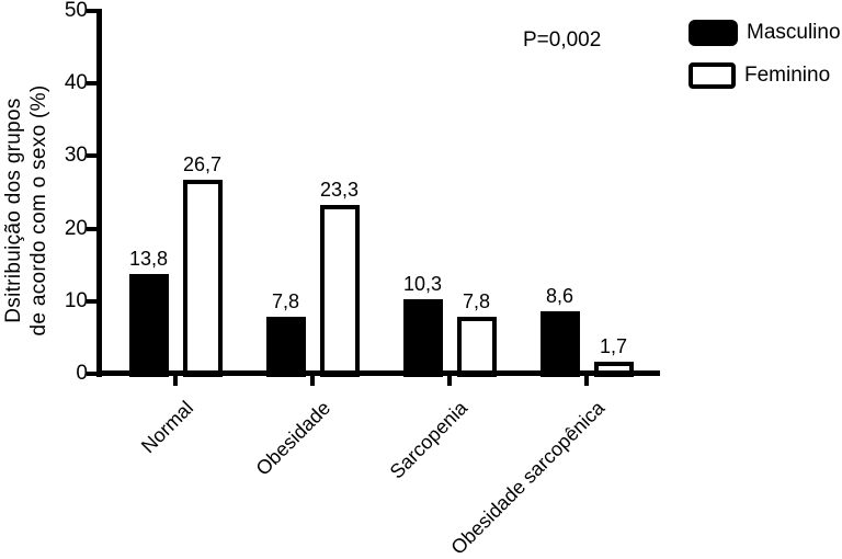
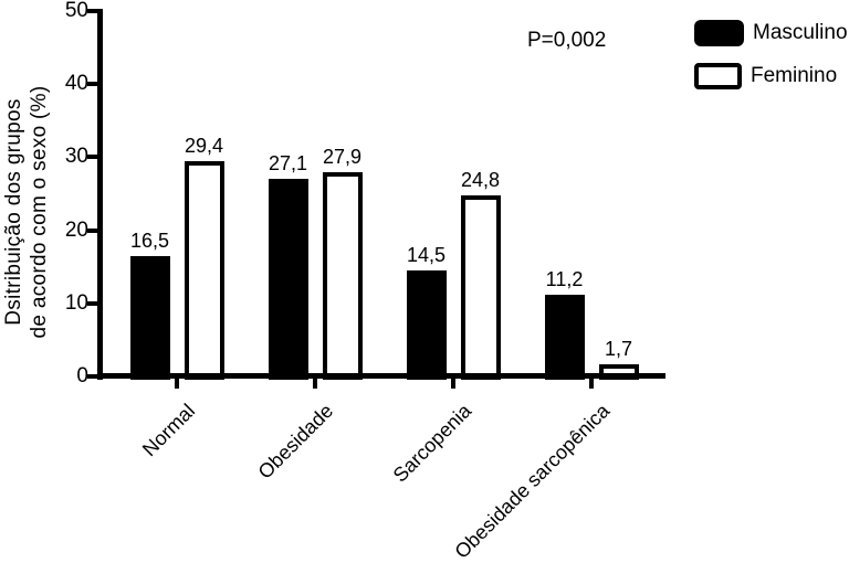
Masculino/Normal: 13,8 -> 16,5
Feminino/Normal: 26,7 -> 29,4
Masculino/Obesidade: 7,8 -> 27,1
Feminino/Obesidade: 23,3 -> 27,9
Masculino/Sarcopenia: 10,3 -> 14,5
Feminino/Sarcopenia: 7,8 -> 24,8
Masculino/Obesidade sarcopênica: 8,6 -> 11,2
